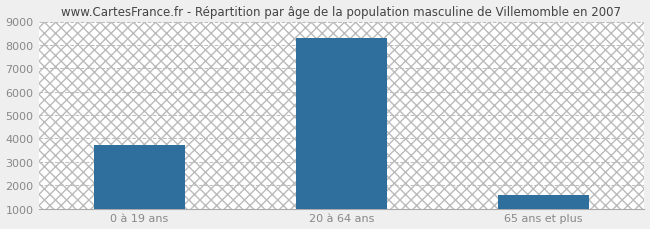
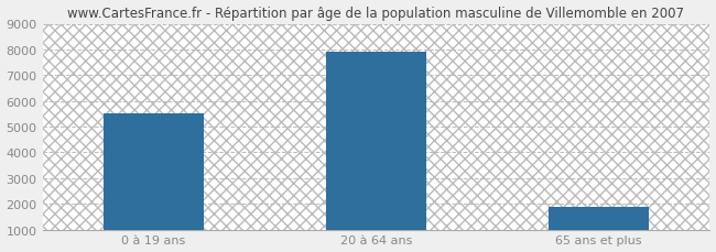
0 à 19 ans: 3700 -> 5500
20 à 64 ans: 8300 -> 7900
65 ans et plus: 1600 -> 1900
